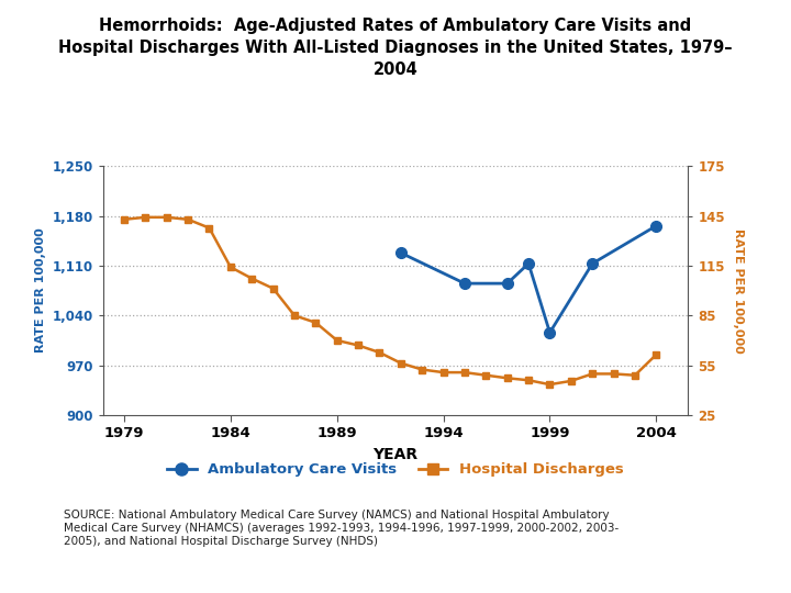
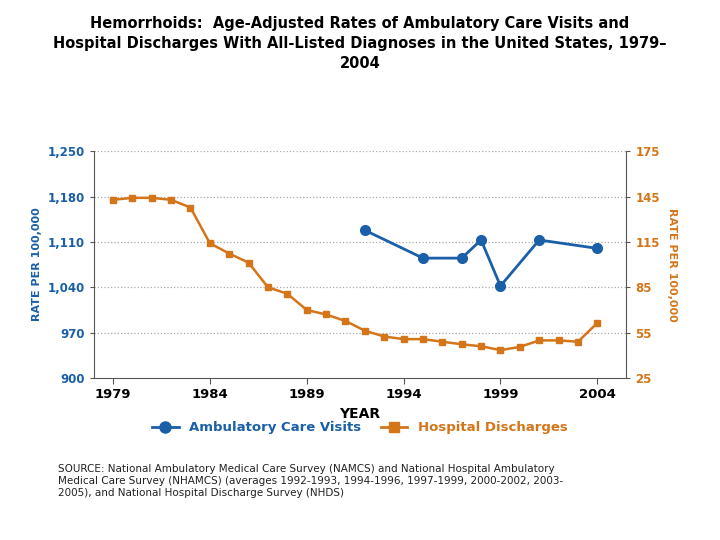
Ambulatory Care Visits/1999: 1,016 -> 1,042
Ambulatory Care Visits/2004: 1,166 -> 1,100
